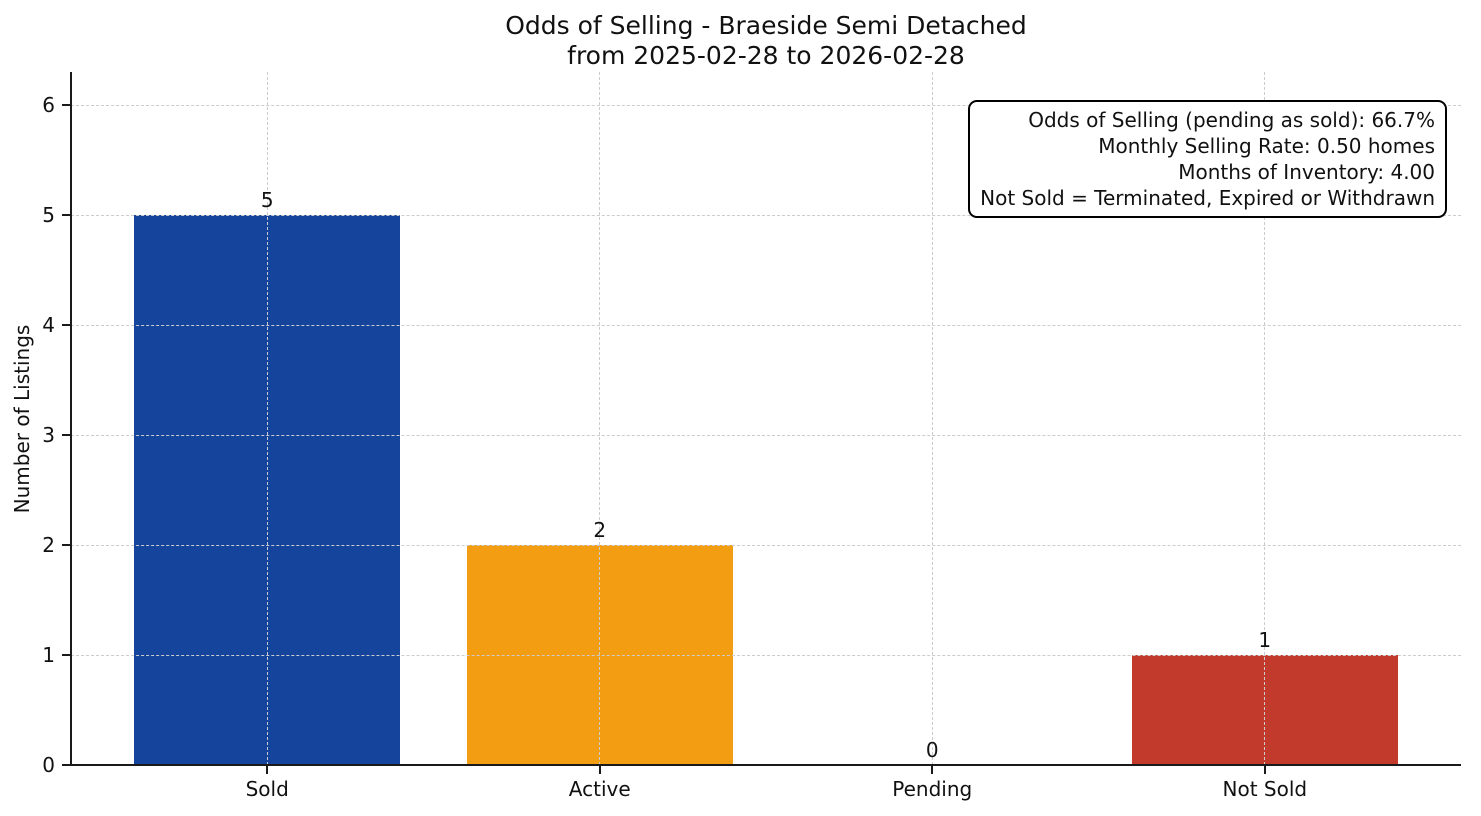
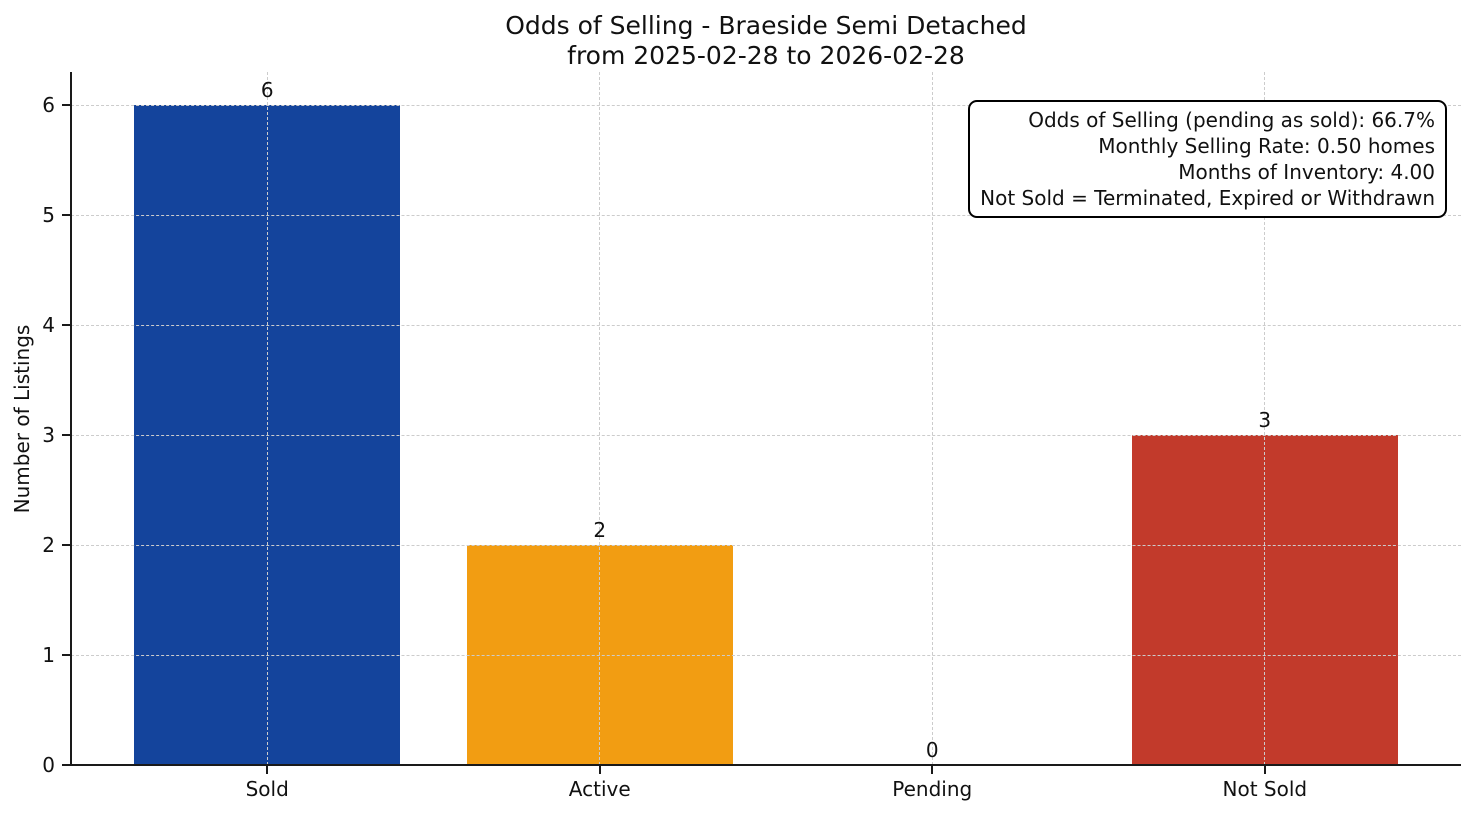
Sold: 5 -> 6
Not Sold: 1 -> 3
